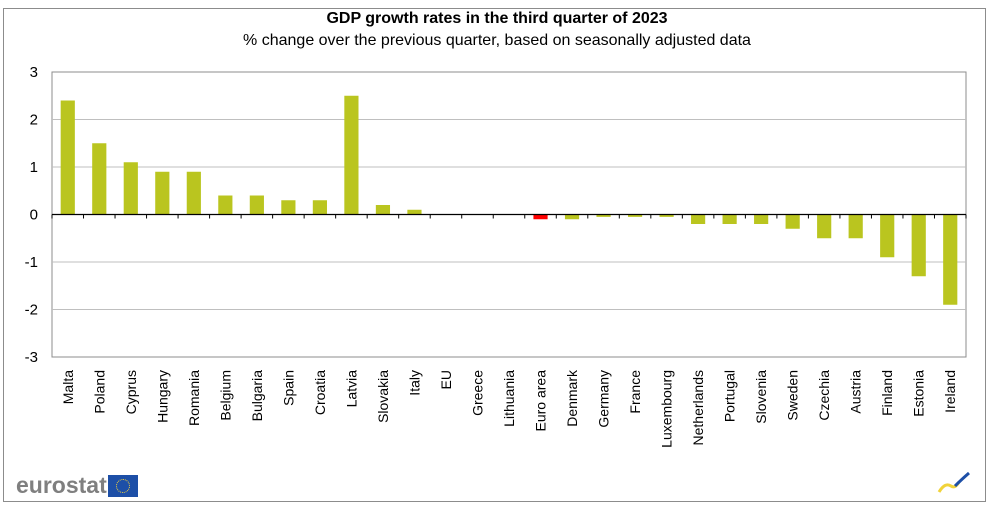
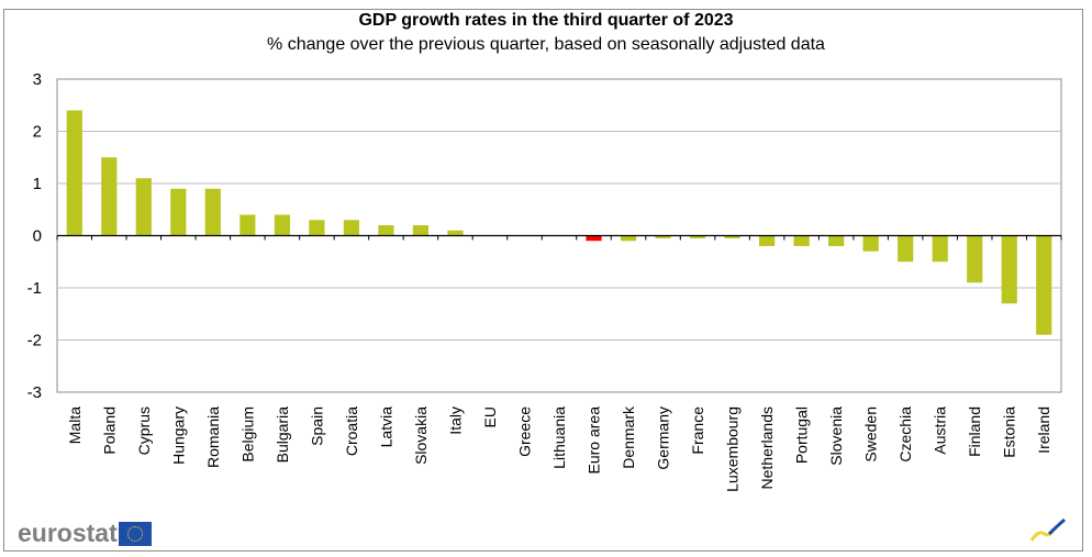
Latvia: 2.5 -> 0.2
